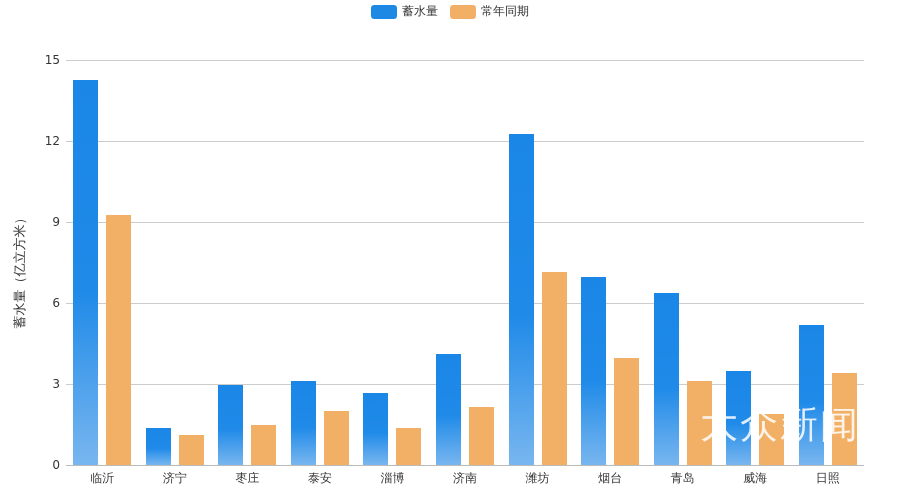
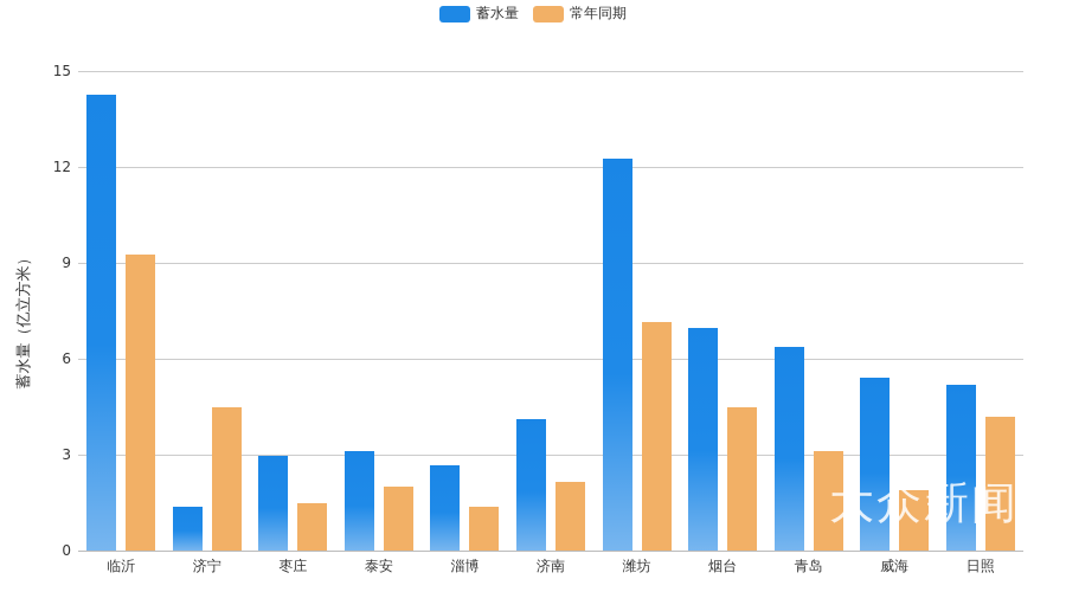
常年同期/济宁: 1.1 -> 4.5
常年同期/烟台: 4.0 -> 4.5
蓄水量/威海: 3.5 -> 5.4
常年同期/日照: 3.4 -> 4.2
